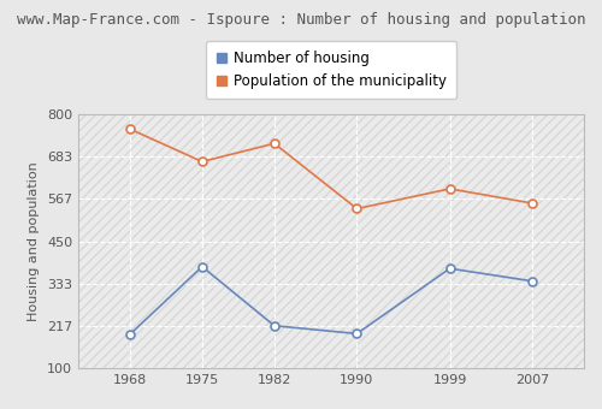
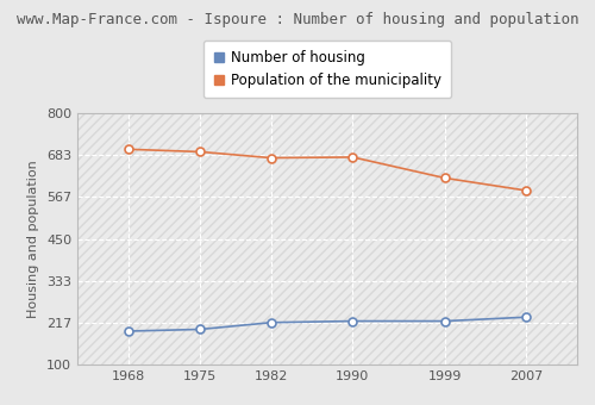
Population of the municipality/1968: 760 -> 700
Number of housing/1975: 380 -> 198
Population of the municipality/1975: 670 -> 693
Population of the municipality/1982: 720 -> 676
Number of housing/1990: 195 -> 221
Population of the municipality/1990: 540 -> 678
Number of housing/1999: 375 -> 221
Population of the municipality/1999: 595 -> 620
Number of housing/2007: 340 -> 232
Population of the municipality/2007: 555 -> 585
